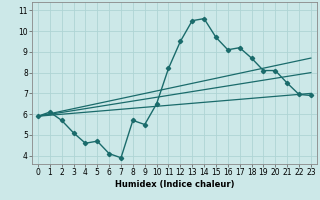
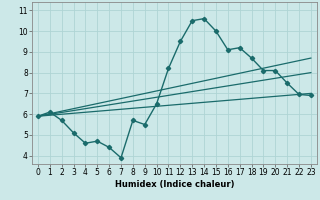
6: 4.10 -> 4.40
15: 9.70 -> 10.00
